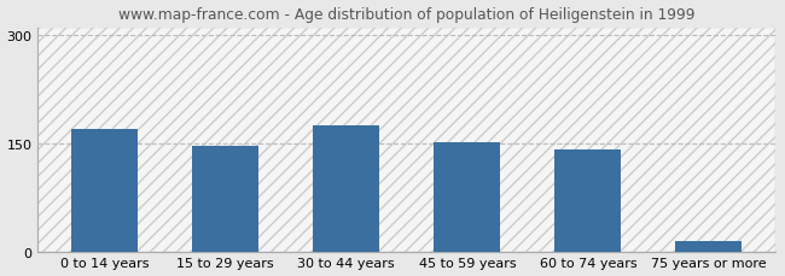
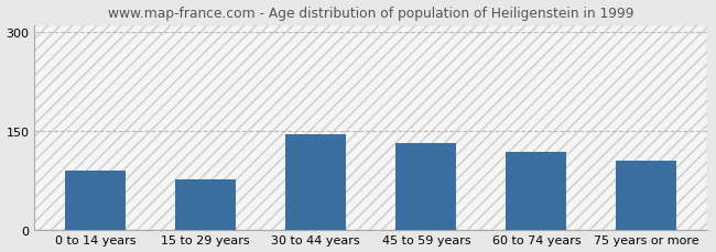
0 to 14 years: 170 -> 90
15 to 29 years: 146 -> 76
30 to 44 years: 174 -> 144
45 to 59 years: 152 -> 132
60 to 74 years: 141 -> 118
75 years or more: 14 -> 104
